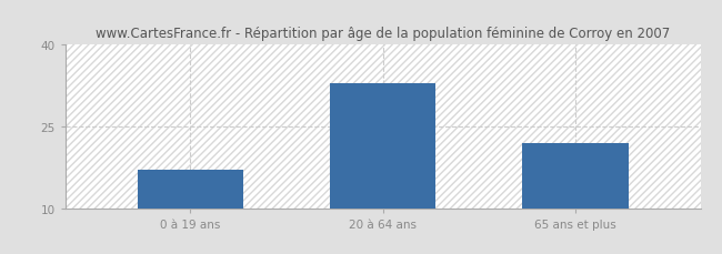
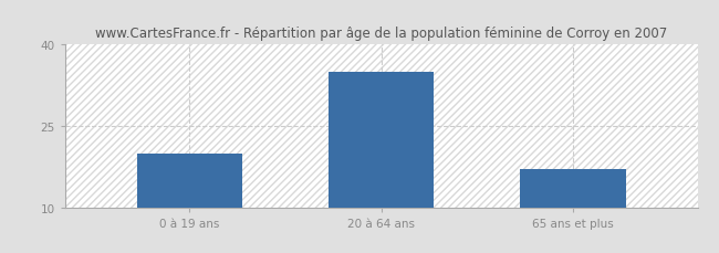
0 à 19 ans: 17 -> 20
20 à 64 ans: 33 -> 35
65 ans et plus: 22 -> 17
